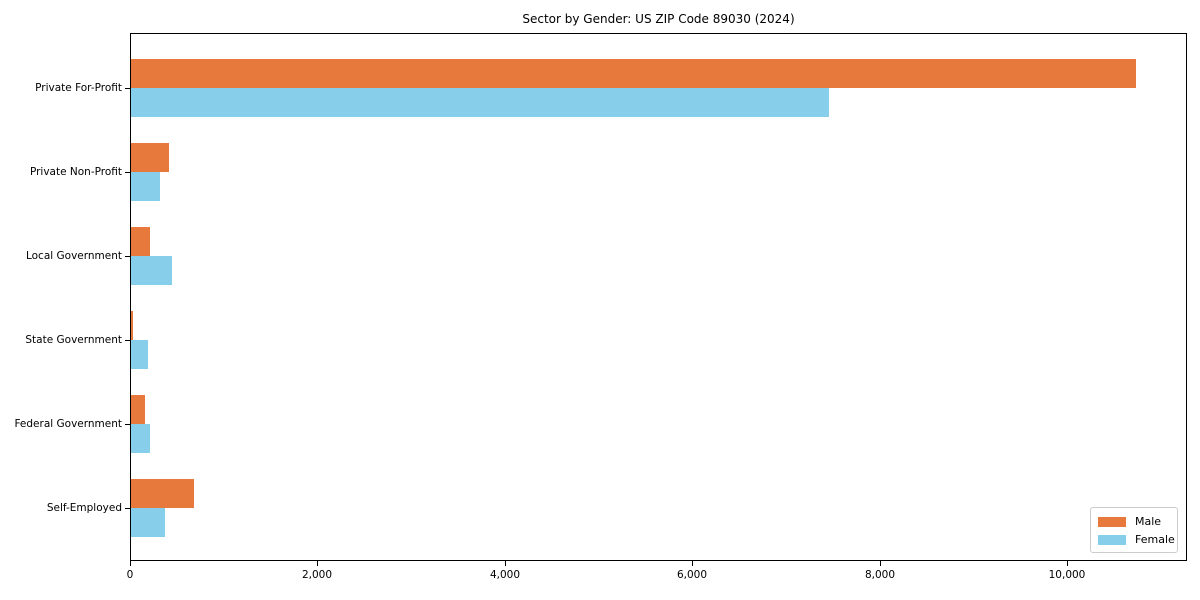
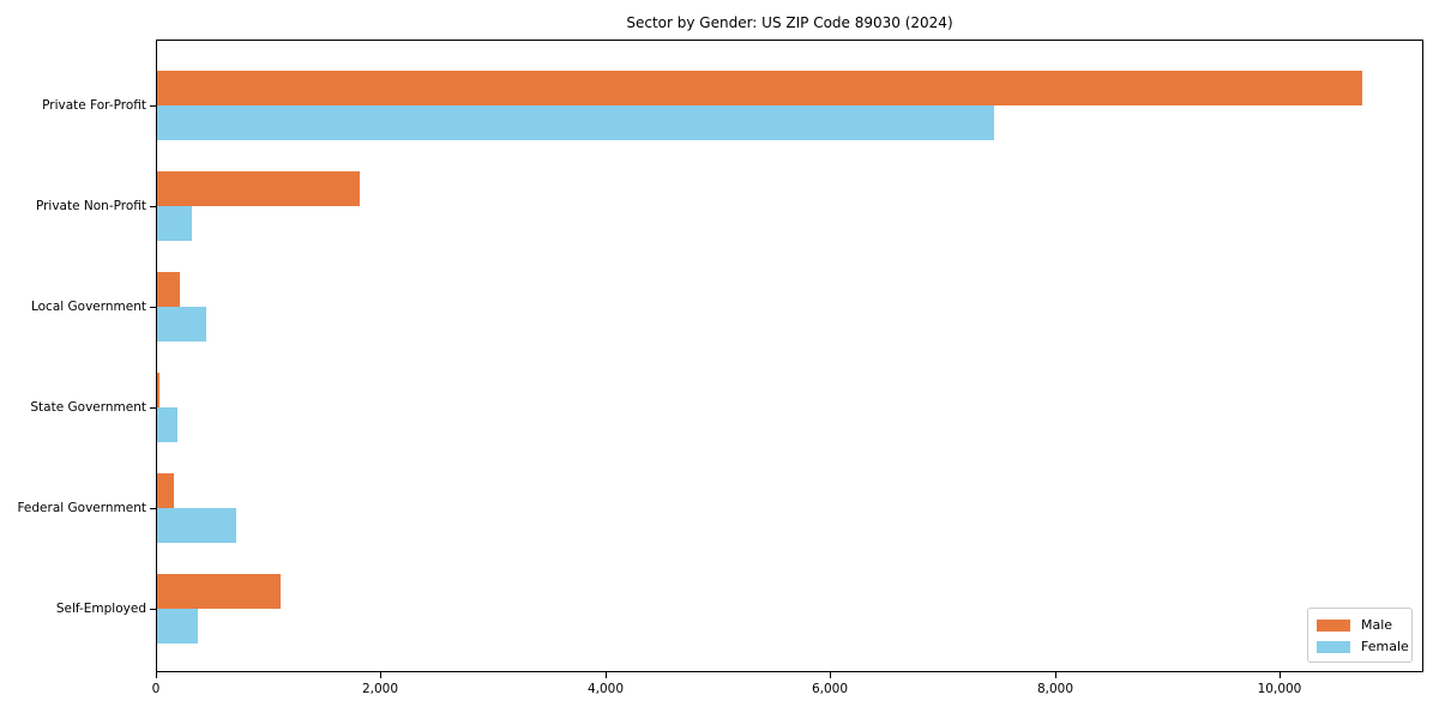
Male/Private Non-Profit: 400 -> 1800
Female/Federal Government: 200 -> 700
Male/Self-Employed: 700 -> 1100
